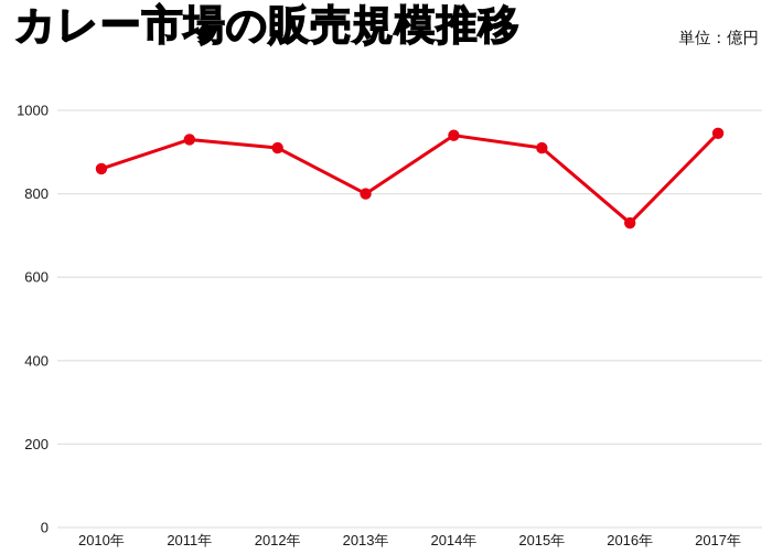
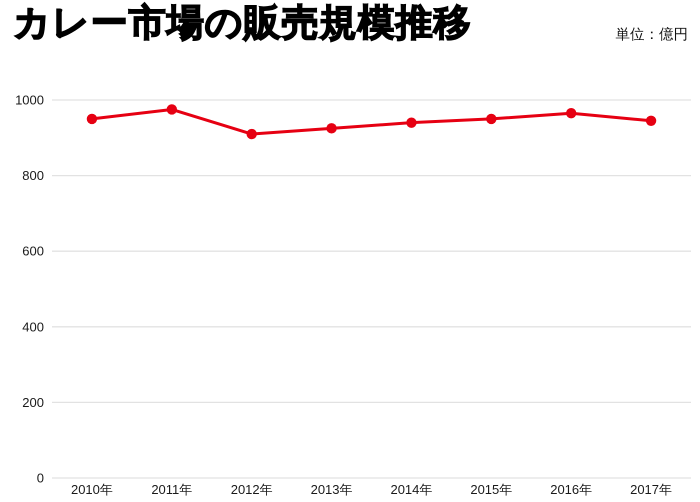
2010年: 860 -> 950
2011年: 930 -> 980
2013年: 800 -> 920
2015年: 910 -> 950
2016年: 730 -> 960
